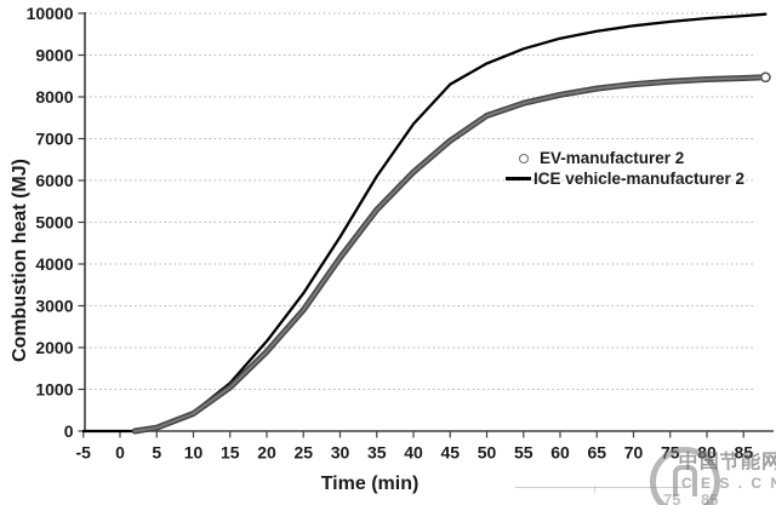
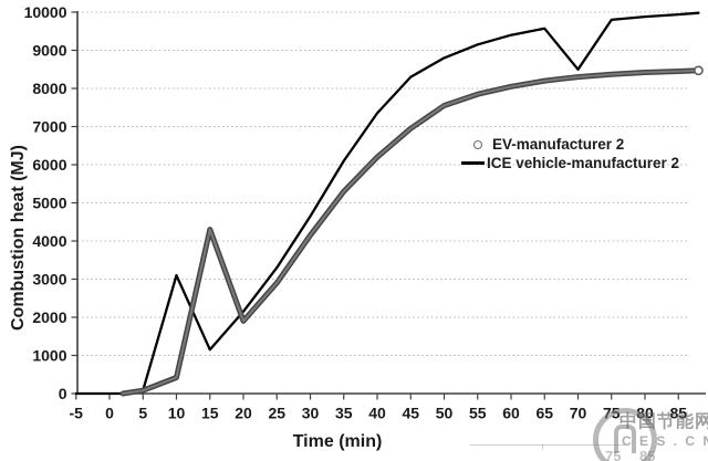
ICE vehicle-manufacturer 2/10: 400 -> 3100
EV-manufacturer 2/15: 1000 -> 4300
ICE vehicle-manufacturer 2/70: 9700 -> 8500
